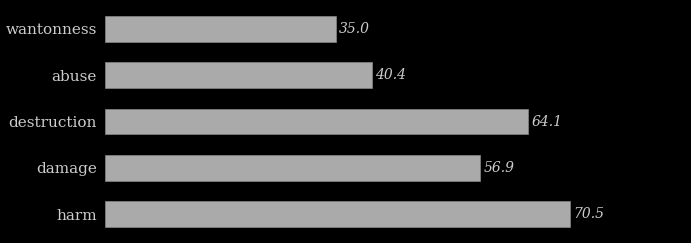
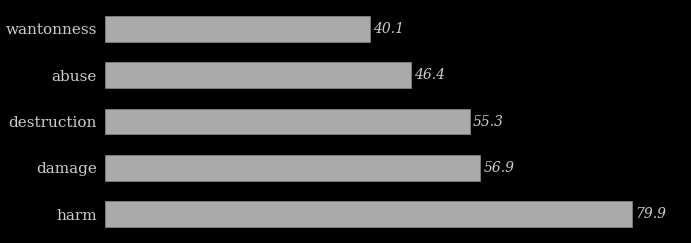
wantonness: 35.0 -> 40.1
abuse: 40.4 -> 46.4
destruction: 64.1 -> 55.3
harm: 70.5 -> 79.9
